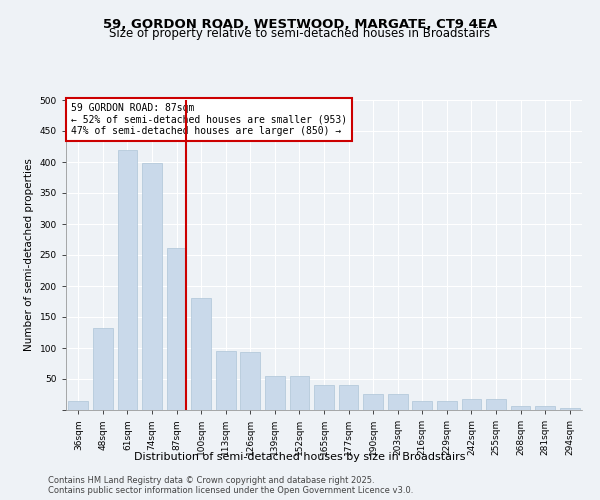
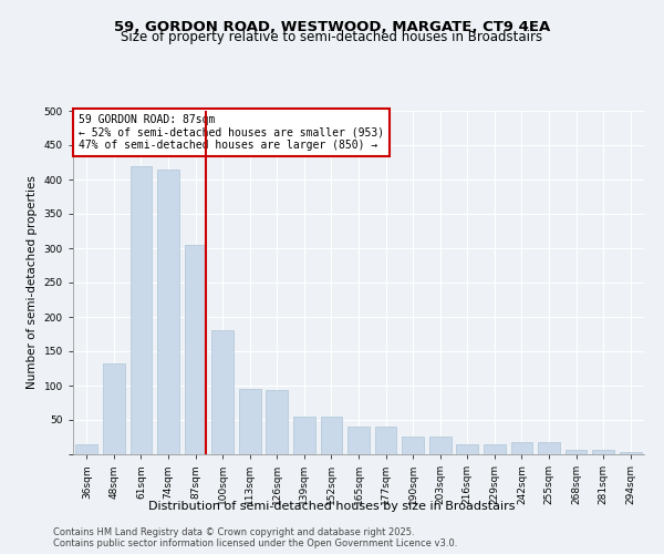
74sqm: 398 -> 415
87sqm: 262 -> 305
